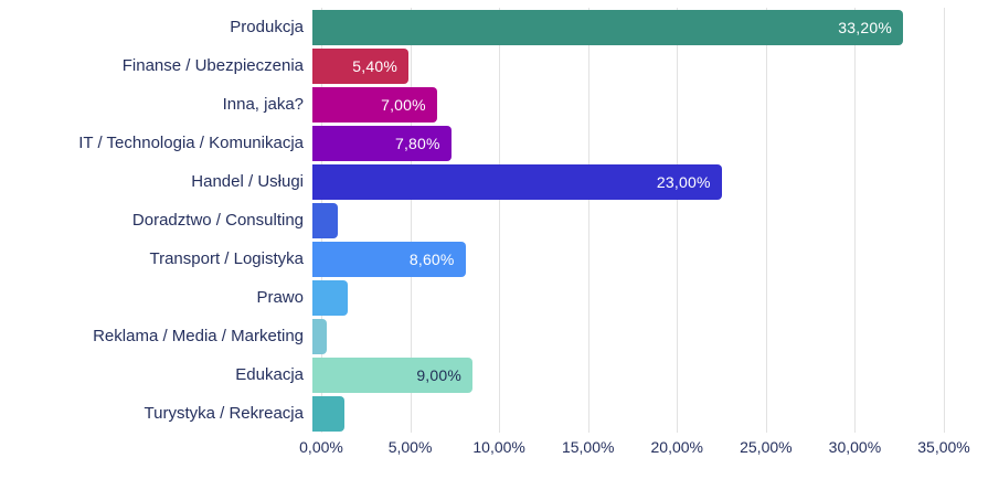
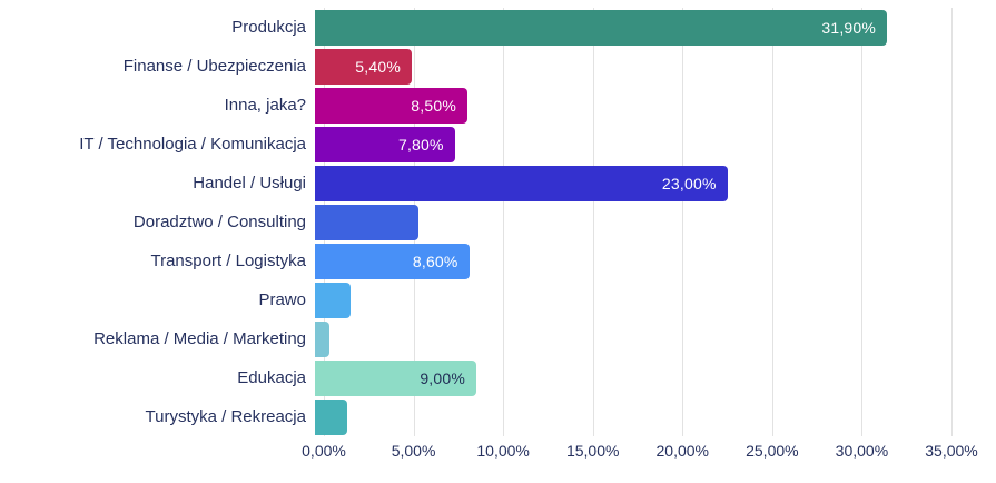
Produkcja: 33,20% -> 31,90%
Inna, jaka?: 7,00% -> 8,50%
Doradztwo / Consulting: 1,4% -> 5,8%
